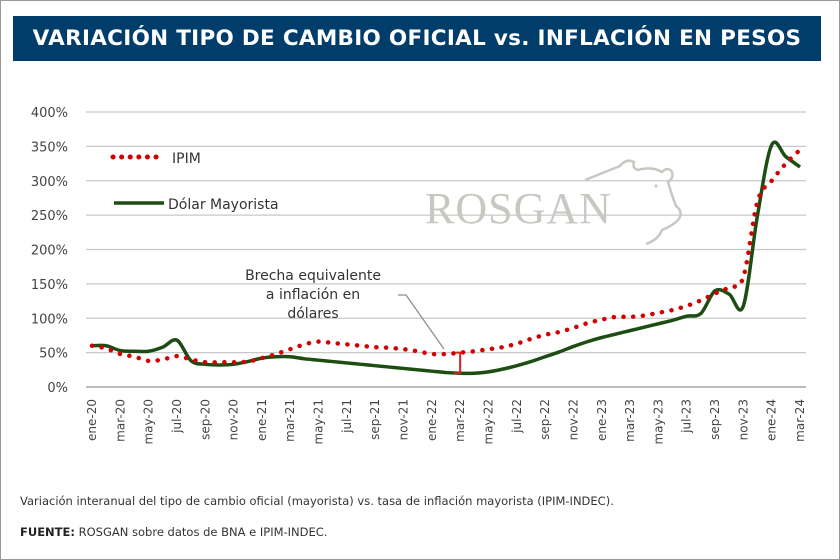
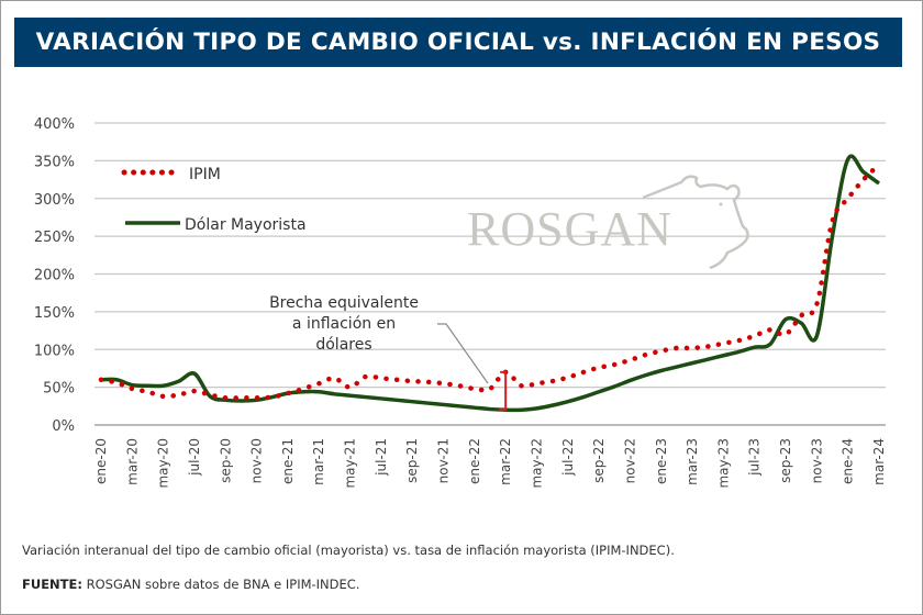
IPIM/may-21: 70% -> 50%
IPIM/mar-22: 50% -> 70%
IPIM/sep-23: 140% -> 120%
